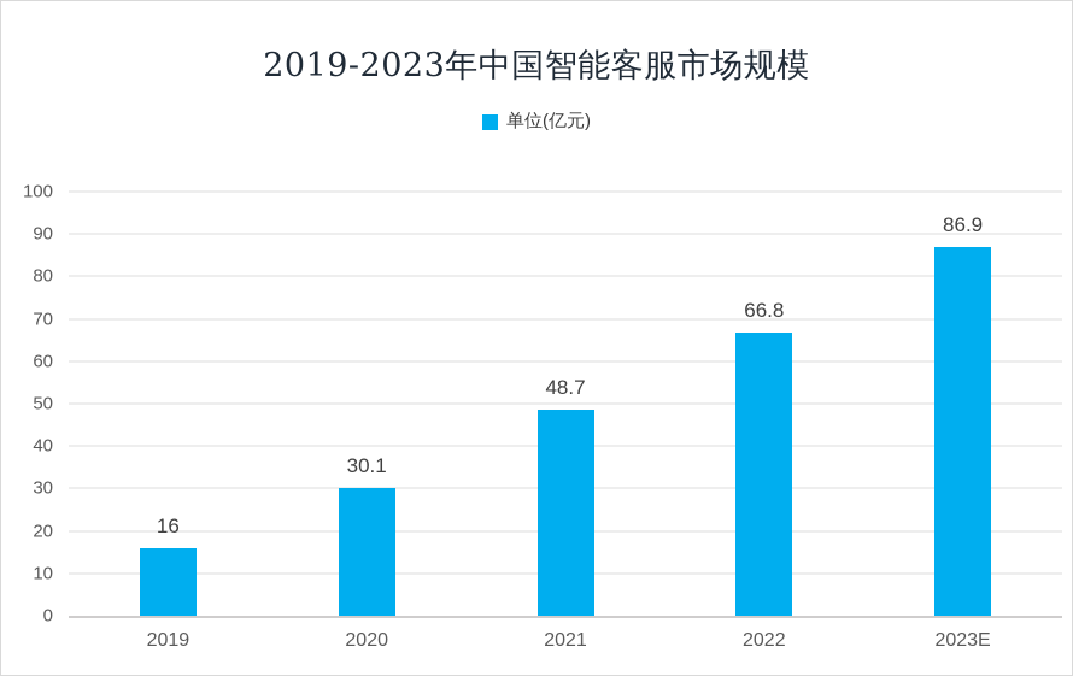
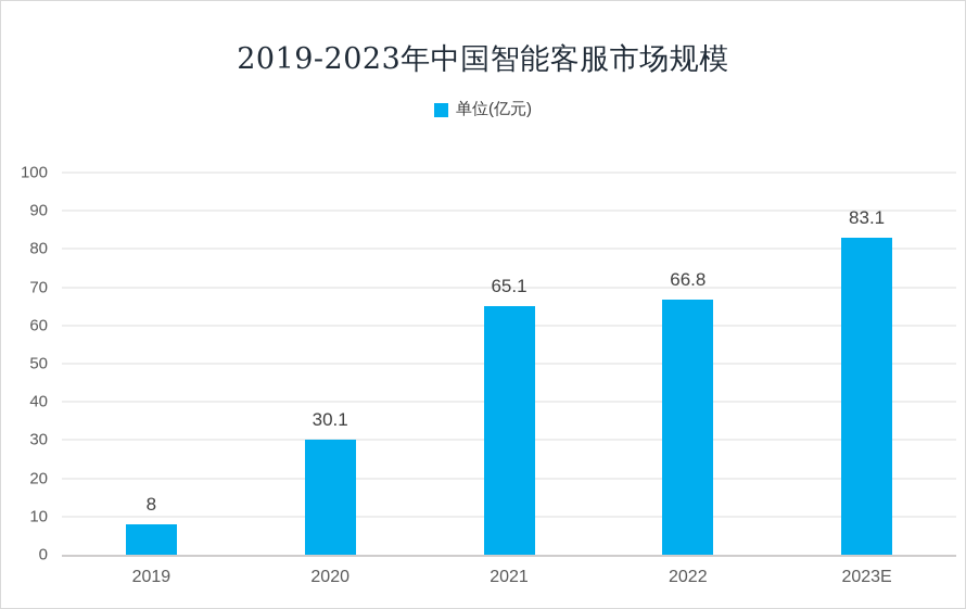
2019: 16 -> 8
2021: 48.7 -> 65.1
2023E: 86.9 -> 83.1
